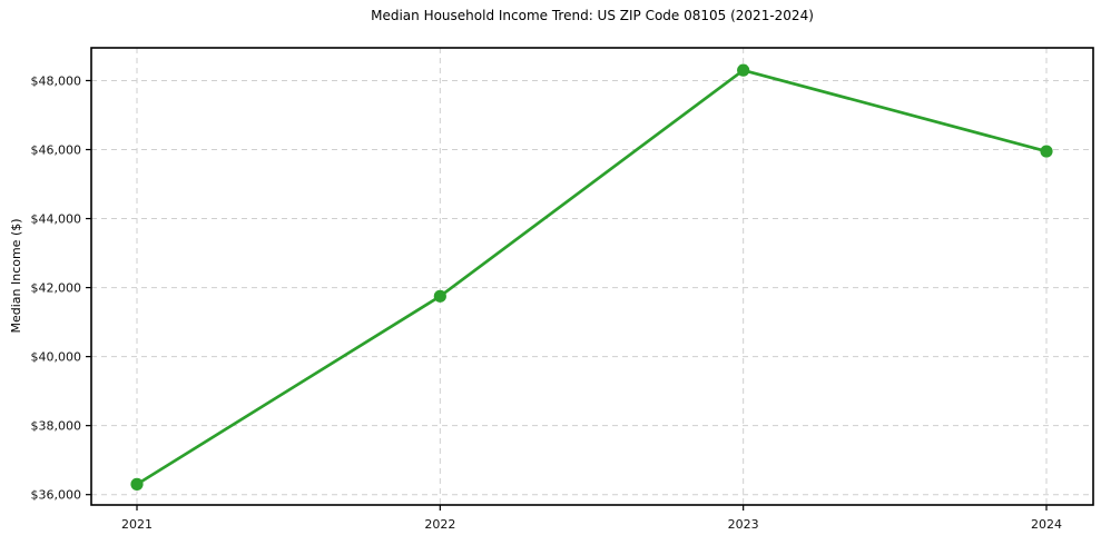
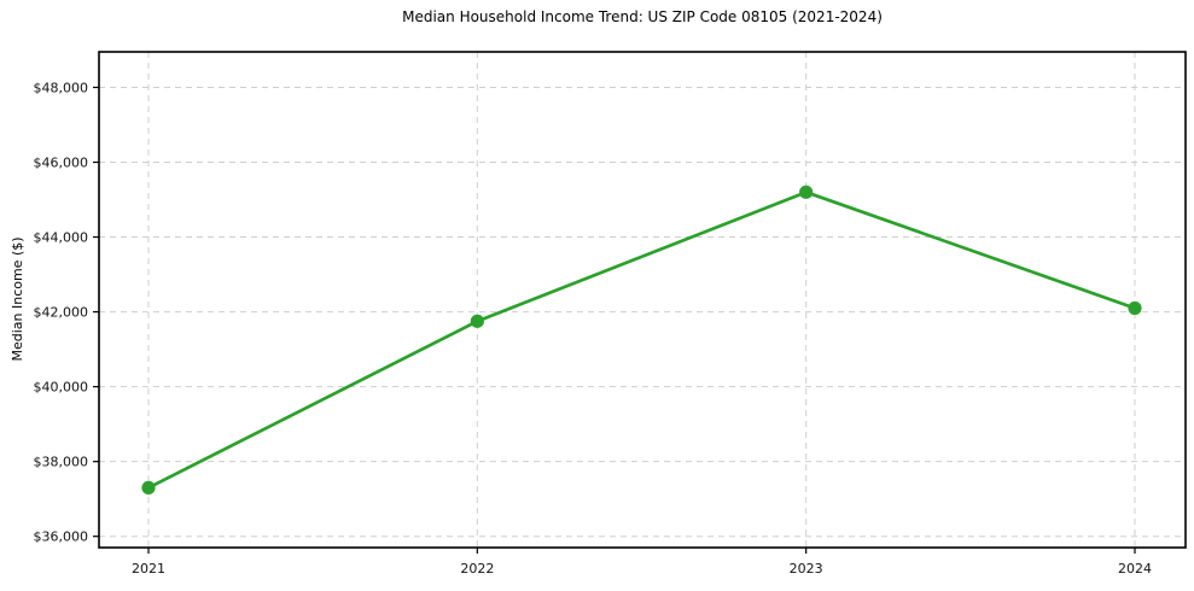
2021: $36300 -> $37300
2023: $48300 -> $45200
2024: $46000 -> $42100
